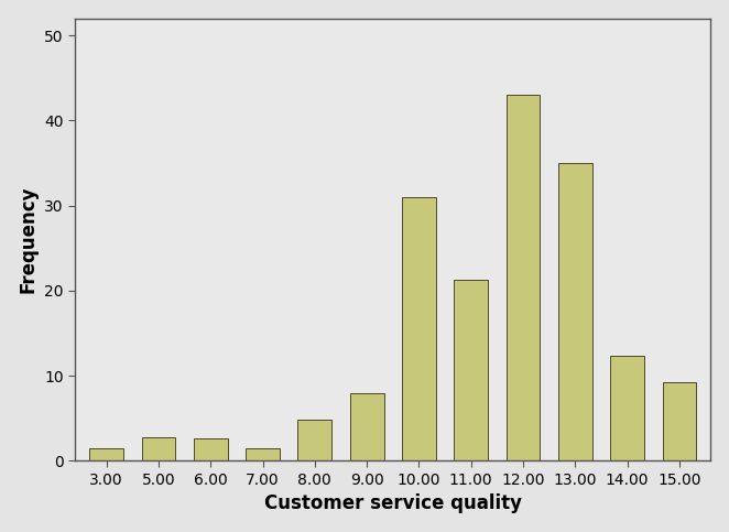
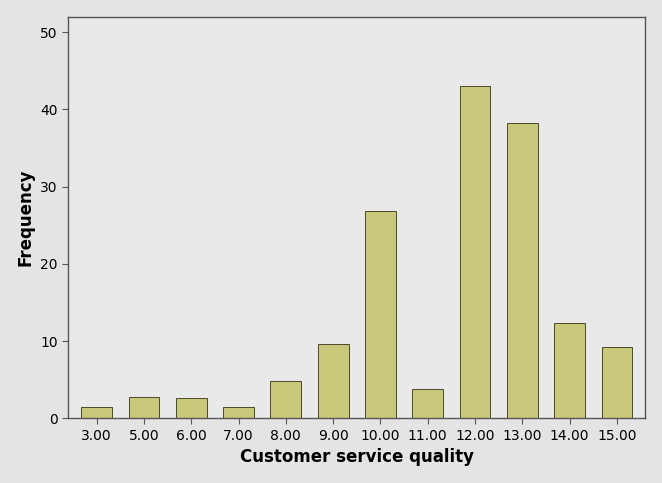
9.00: 8.0 -> 9.6
10.00: 31.0 -> 26.8
11.00: 21.3 -> 3.8
13.00: 35.0 -> 38.2
